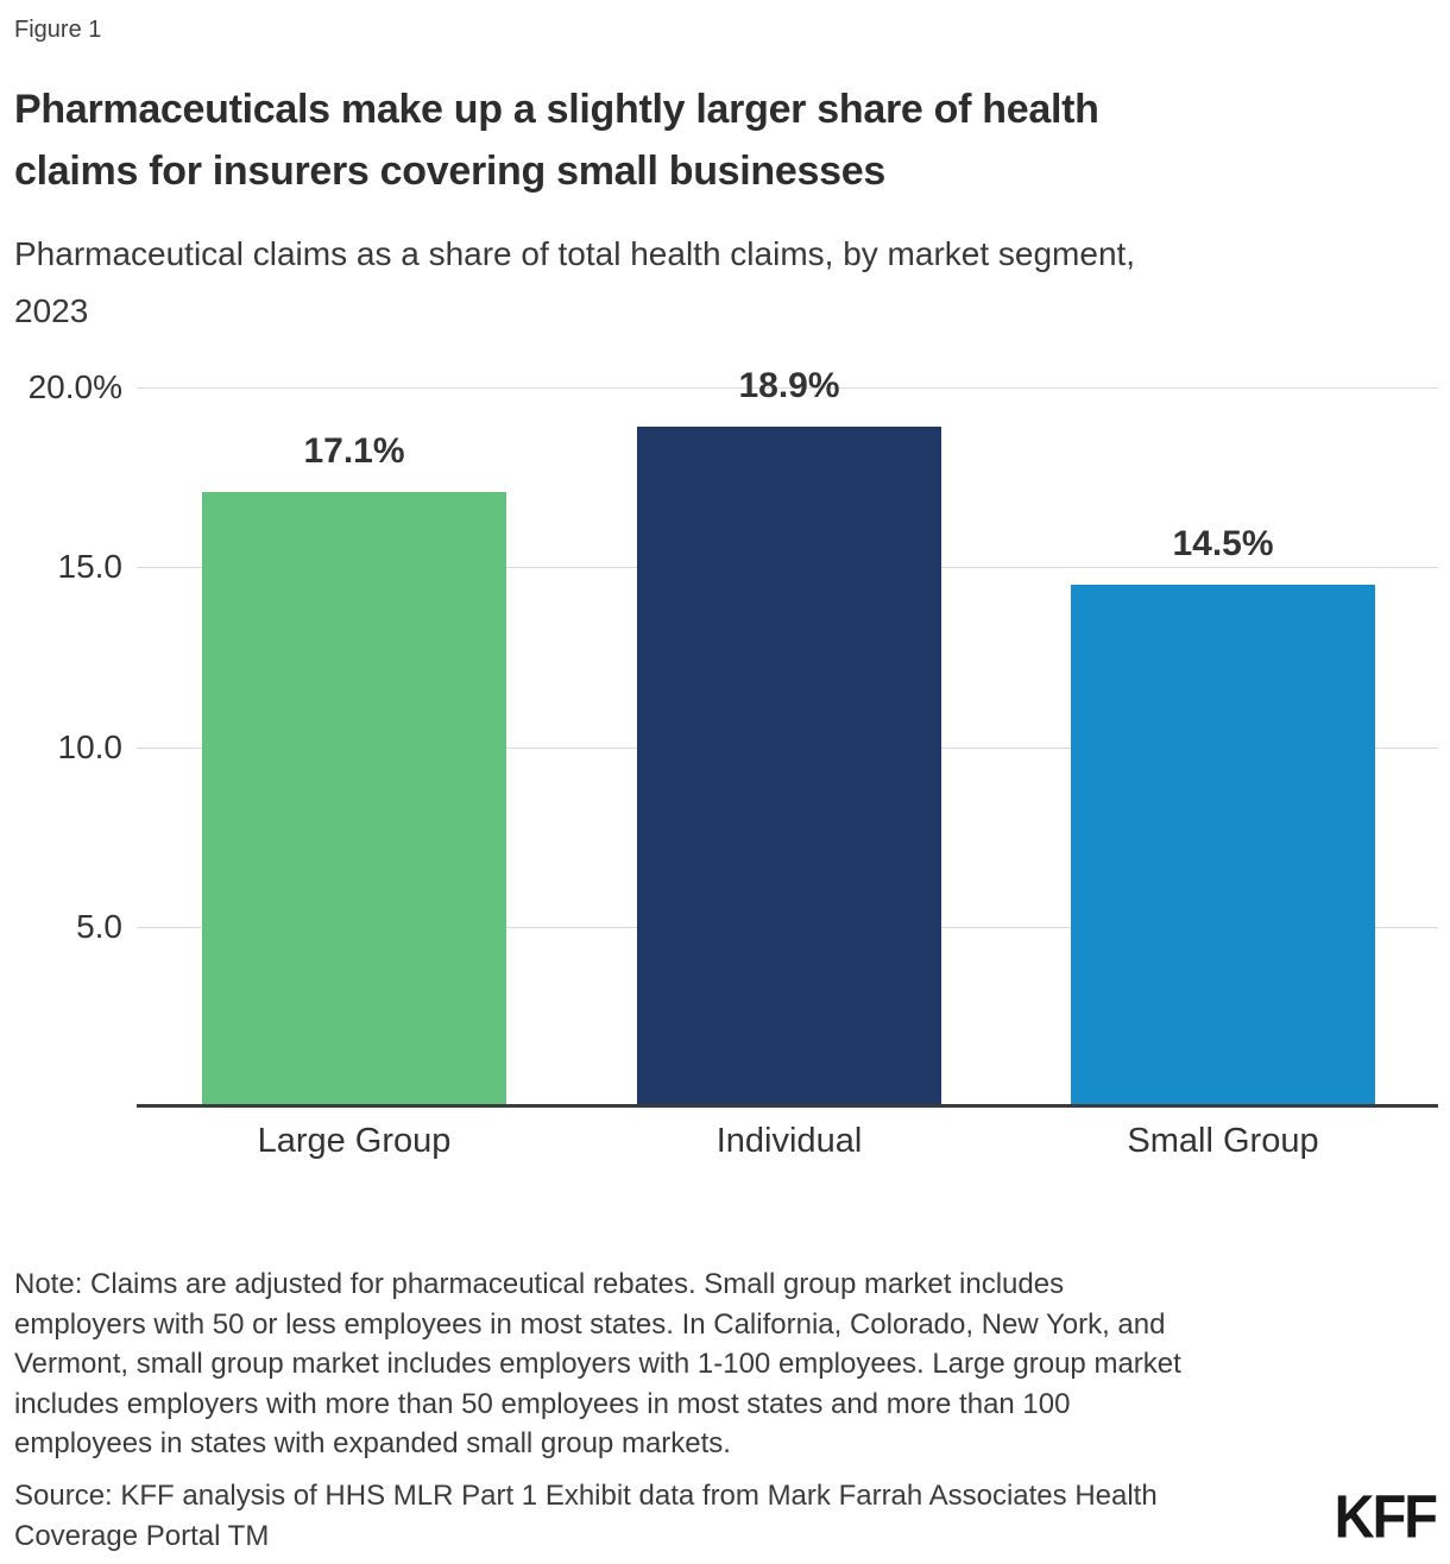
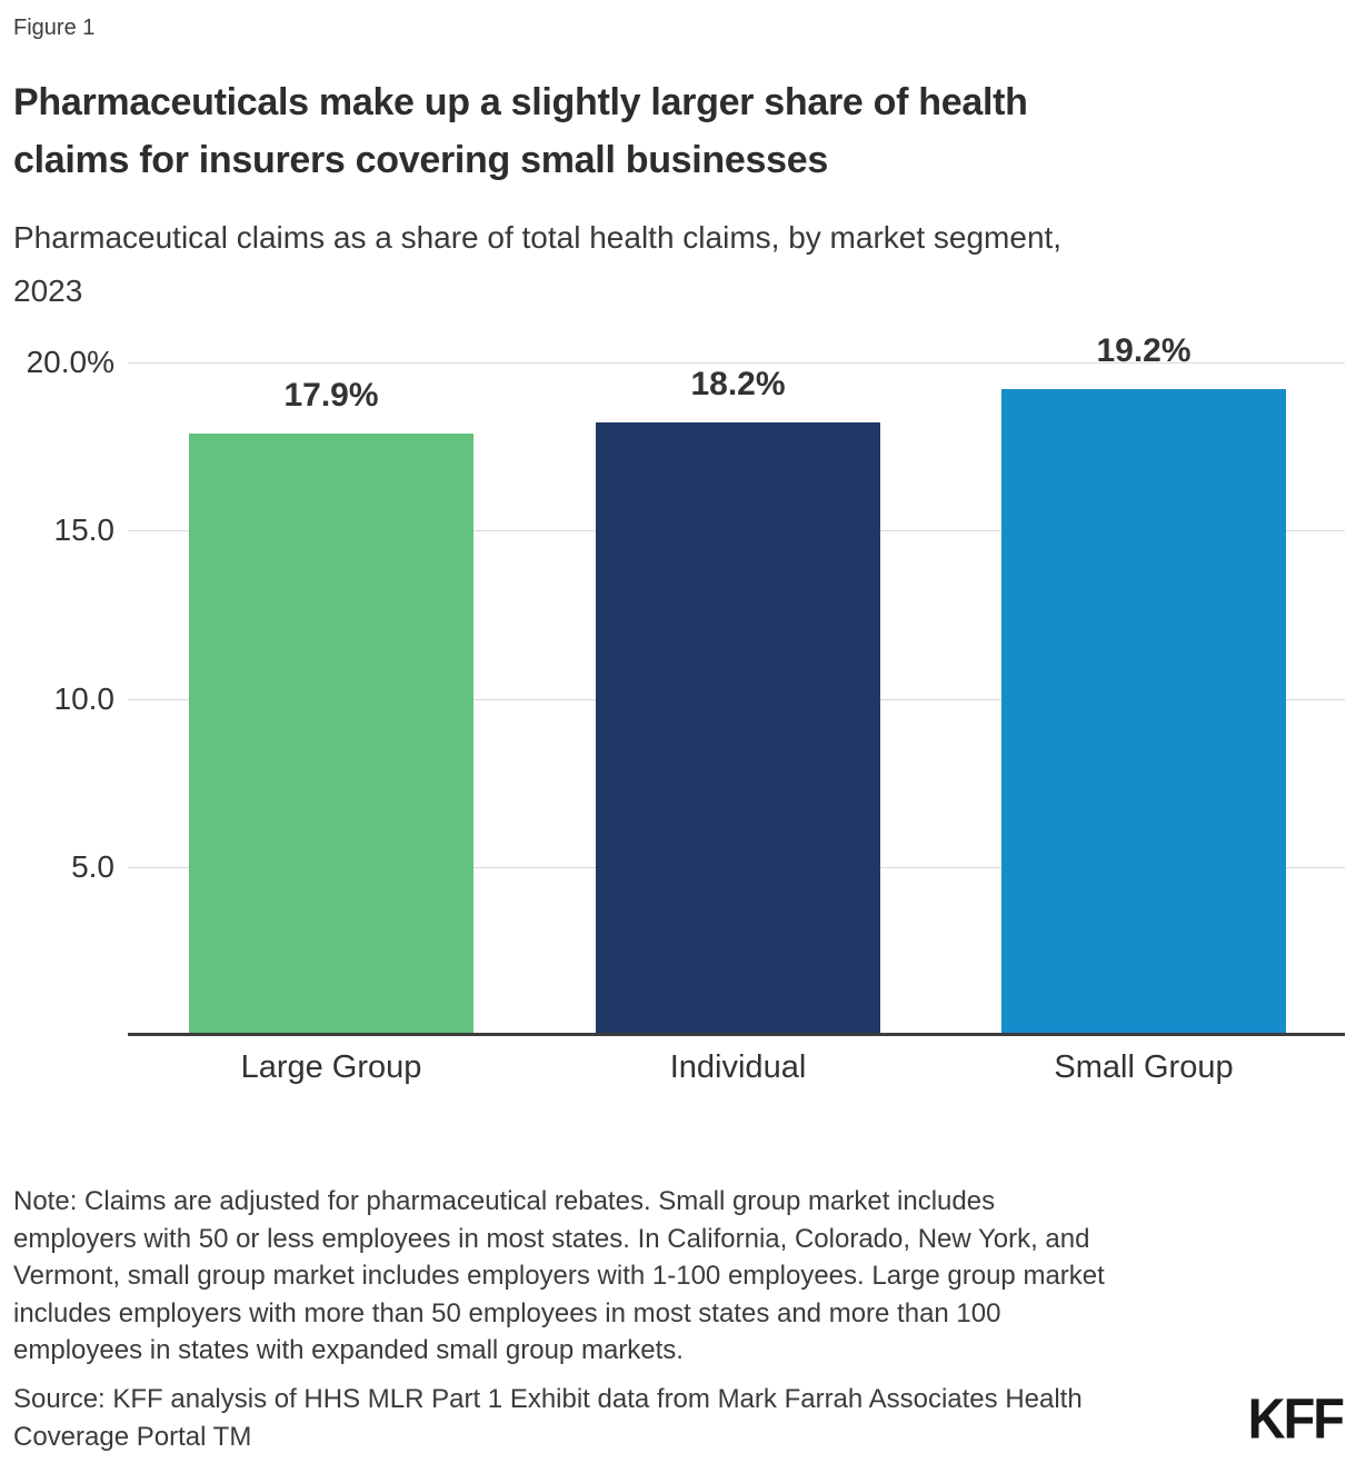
Large Group: 17.1% -> 17.9%
Individual: 18.9% -> 18.2%
Small Group: 14.5% -> 19.2%
